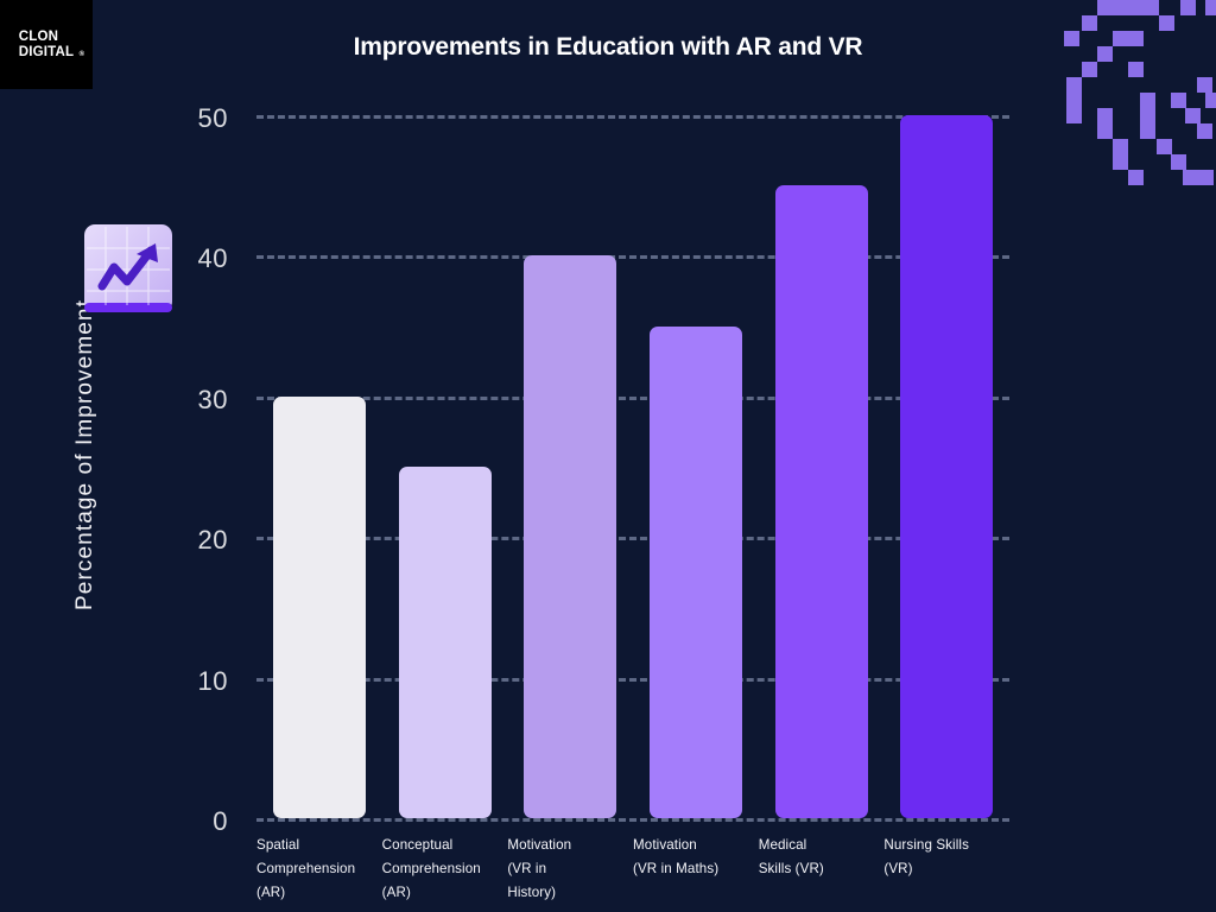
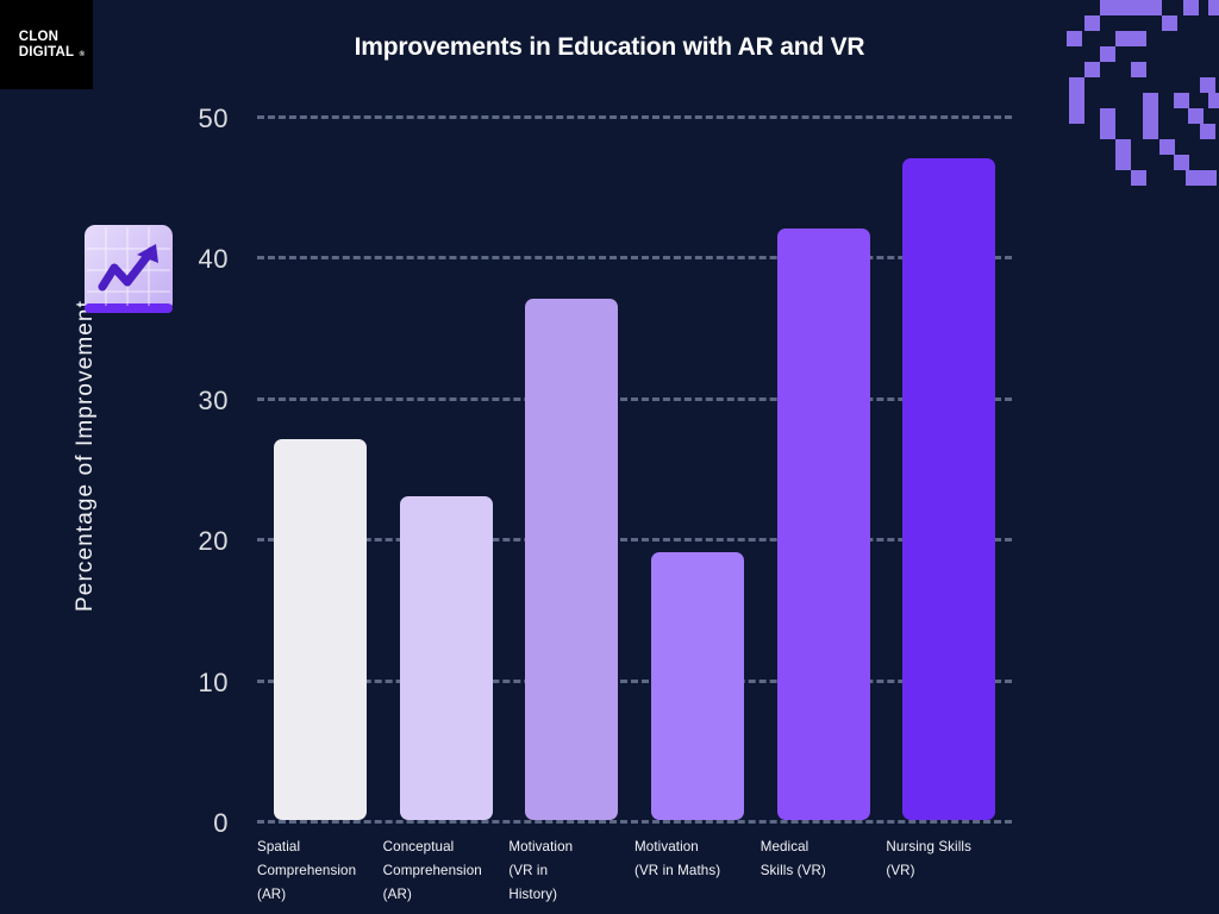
Spatial Comprehension (AR): 30 -> 27
Conceptual Comprehension (AR): 25 -> 23
Motivation (VR in History): 40 -> 37
Motivation (VR in Maths): 35 -> 19
Medical Skills (VR): 45 -> 42
Nursing Skills (VR): 50 -> 47
